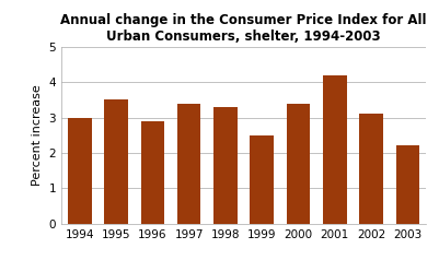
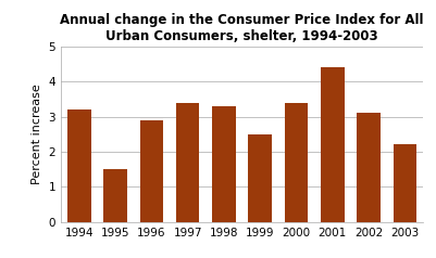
1994: 3.0 -> 3.2
1995: 3.5 -> 1.5
2001: 4.2 -> 4.4
